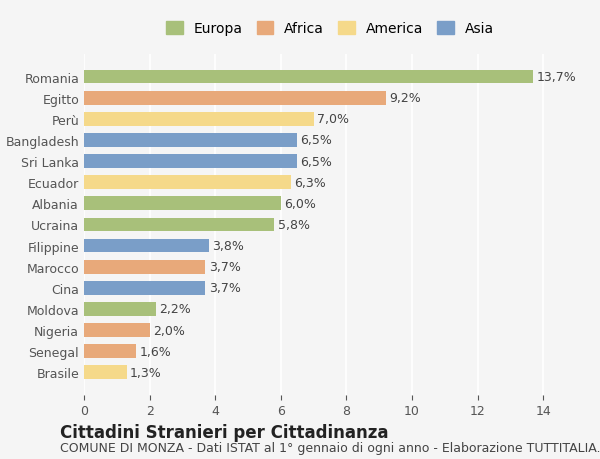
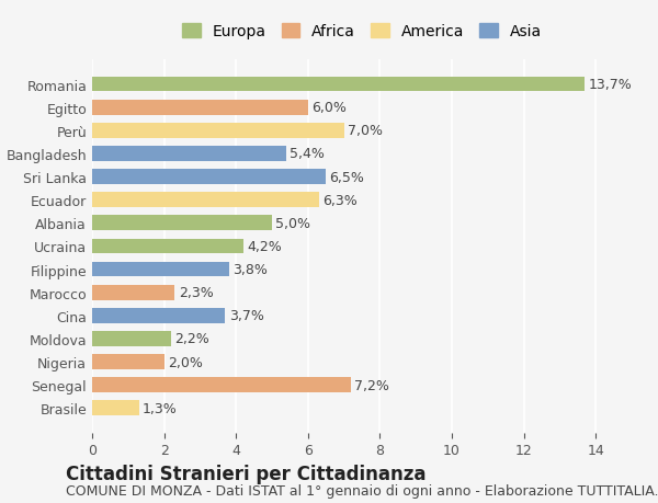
Egitto: 9,2% -> 6,0%
Bangladesh: 6,5% -> 5,4%
Albania: 6,0% -> 5,0%
Ucraina: 5,8% -> 4,2%
Marocco: 3,7% -> 2,3%
Senegal: 1,6% -> 7,2%
